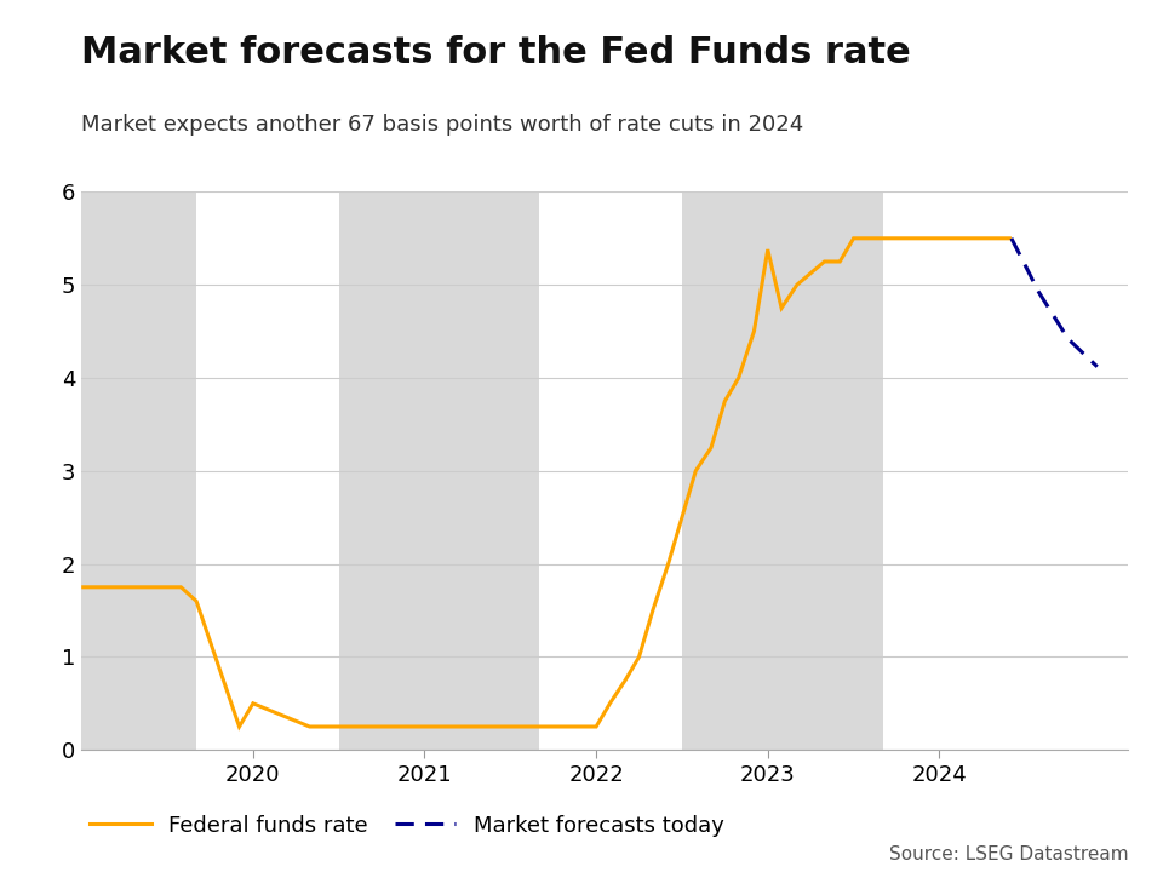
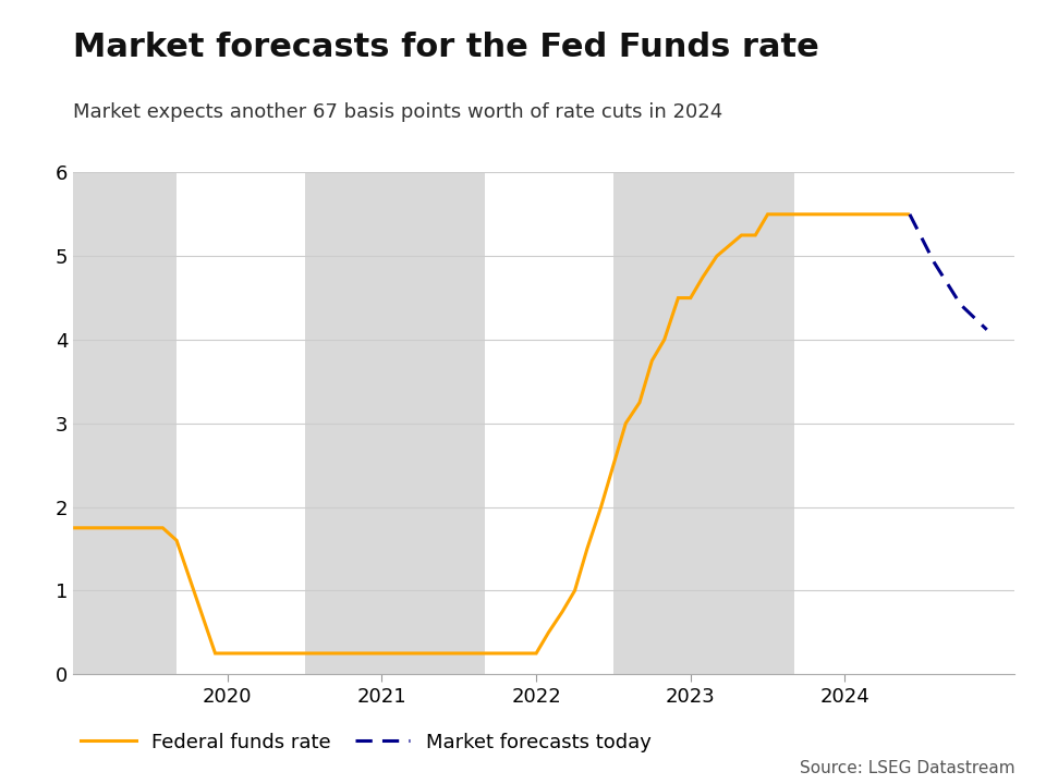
Federal funds rate/2020: 0.50 -> 0.25
Federal funds rate/2023: 5.38 -> 4.50
